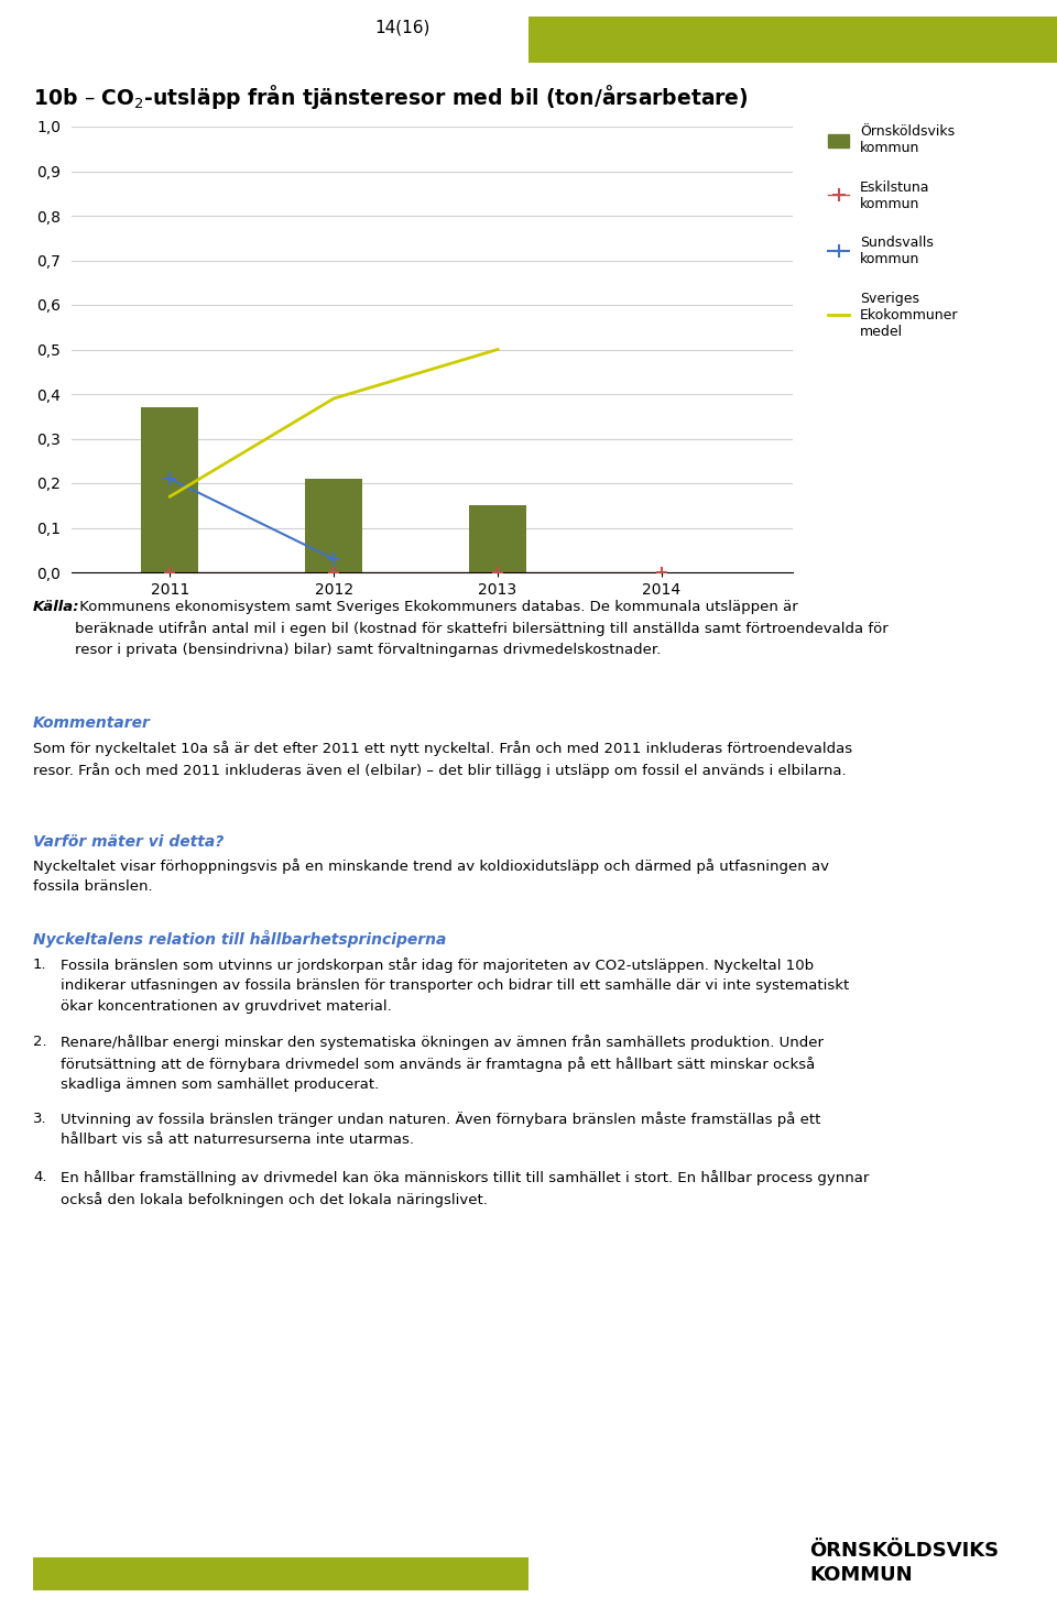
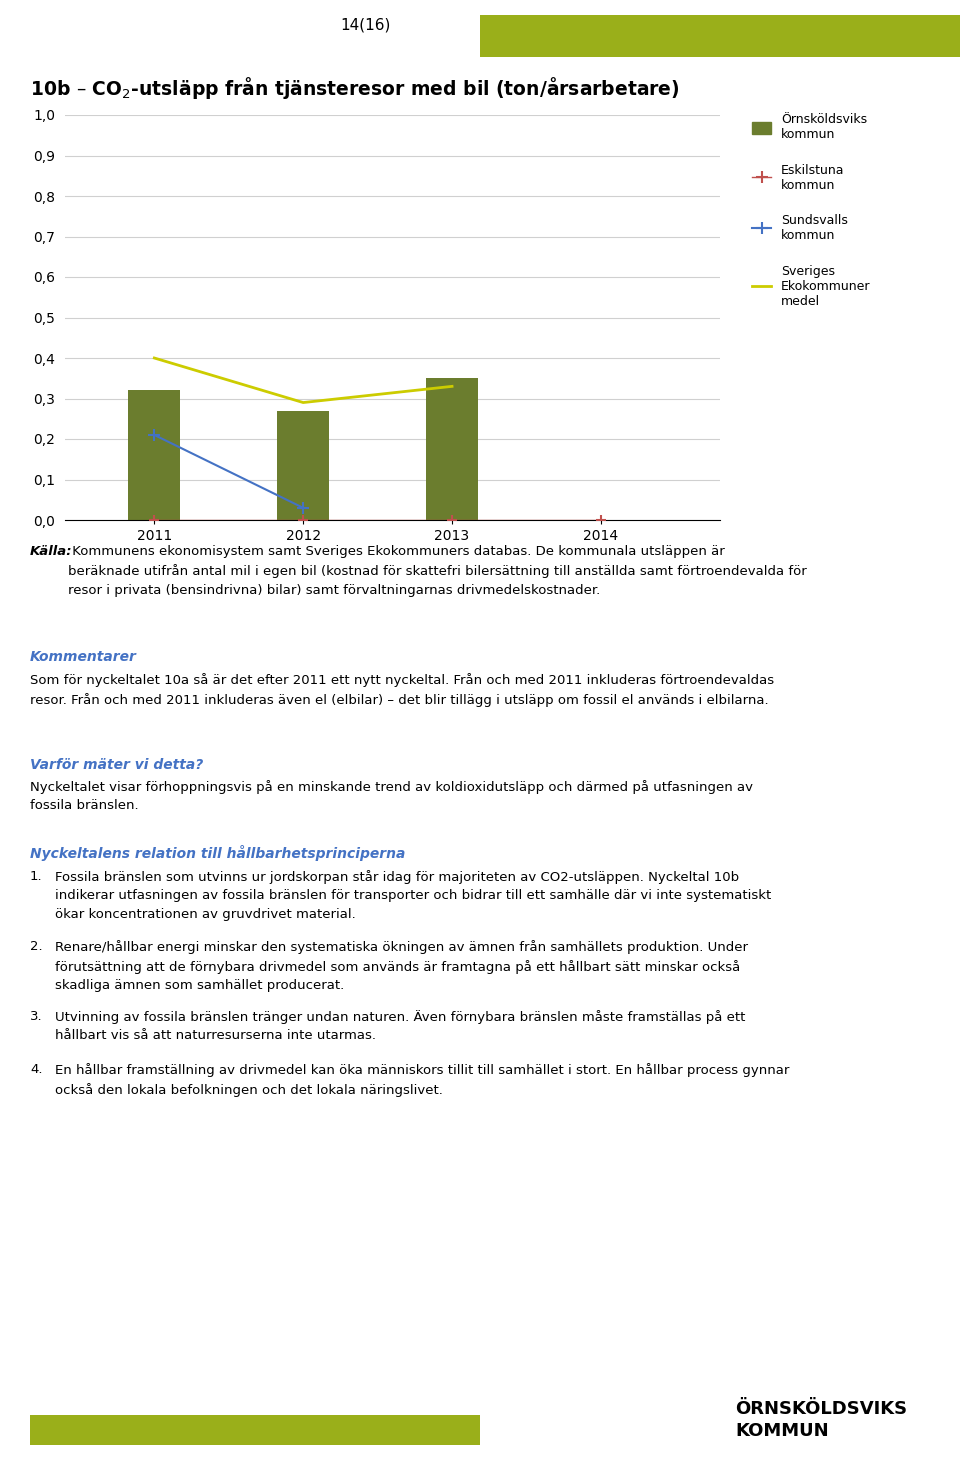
Örnsköldsviks kommun/2011: 0,37 -> 0,32
Sveriges Ekokommuner medel/2011: 0,17 -> 0,40
Örnsköldsviks kommun/2012: 0,21 -> 0,27
Sveriges Ekokommuner medel/2012: 0,39 -> 0,29
Örnsköldsviks kommun/2013: 0,15 -> 0,35
Sveriges Ekokommuner medel/2013: 0,50 -> 0,33
